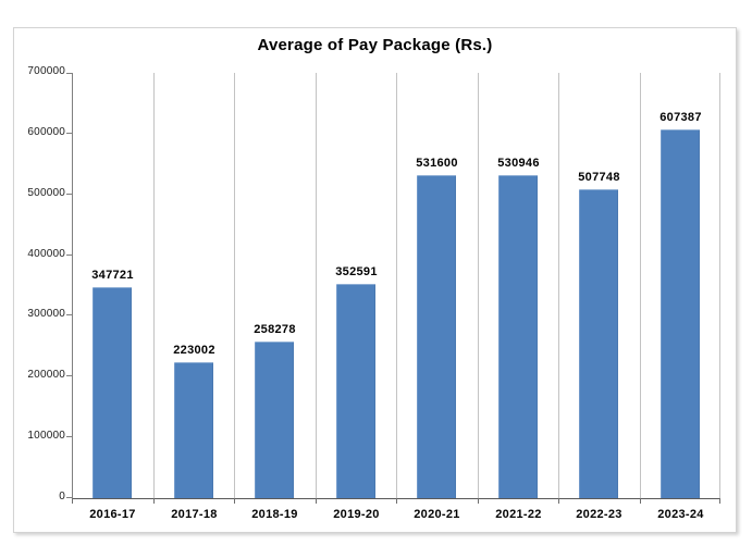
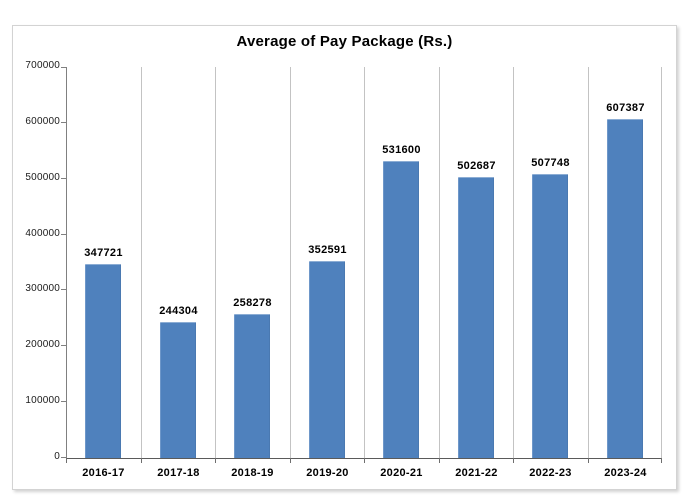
2017-18: 223002 -> 244304
2021-22: 530946 -> 502687
